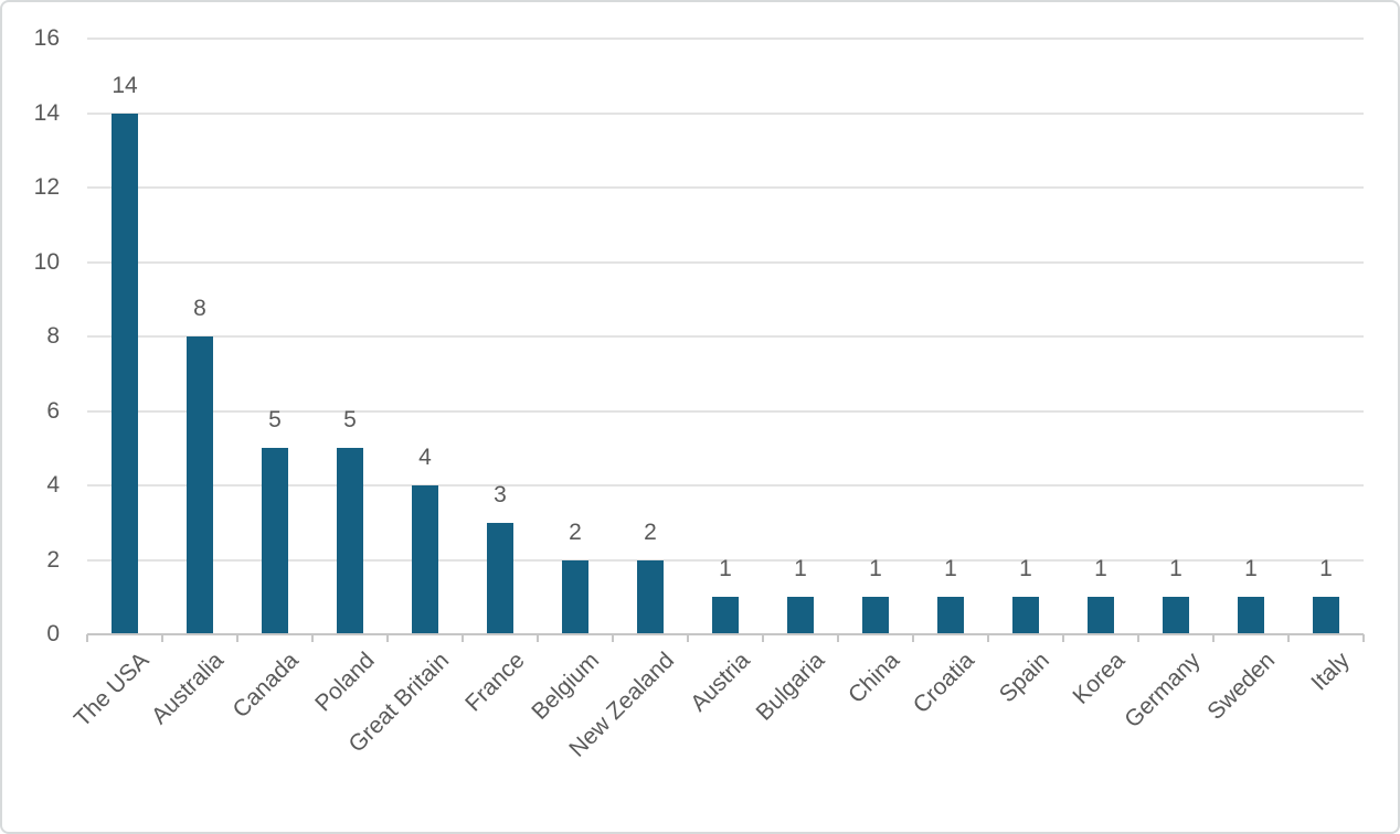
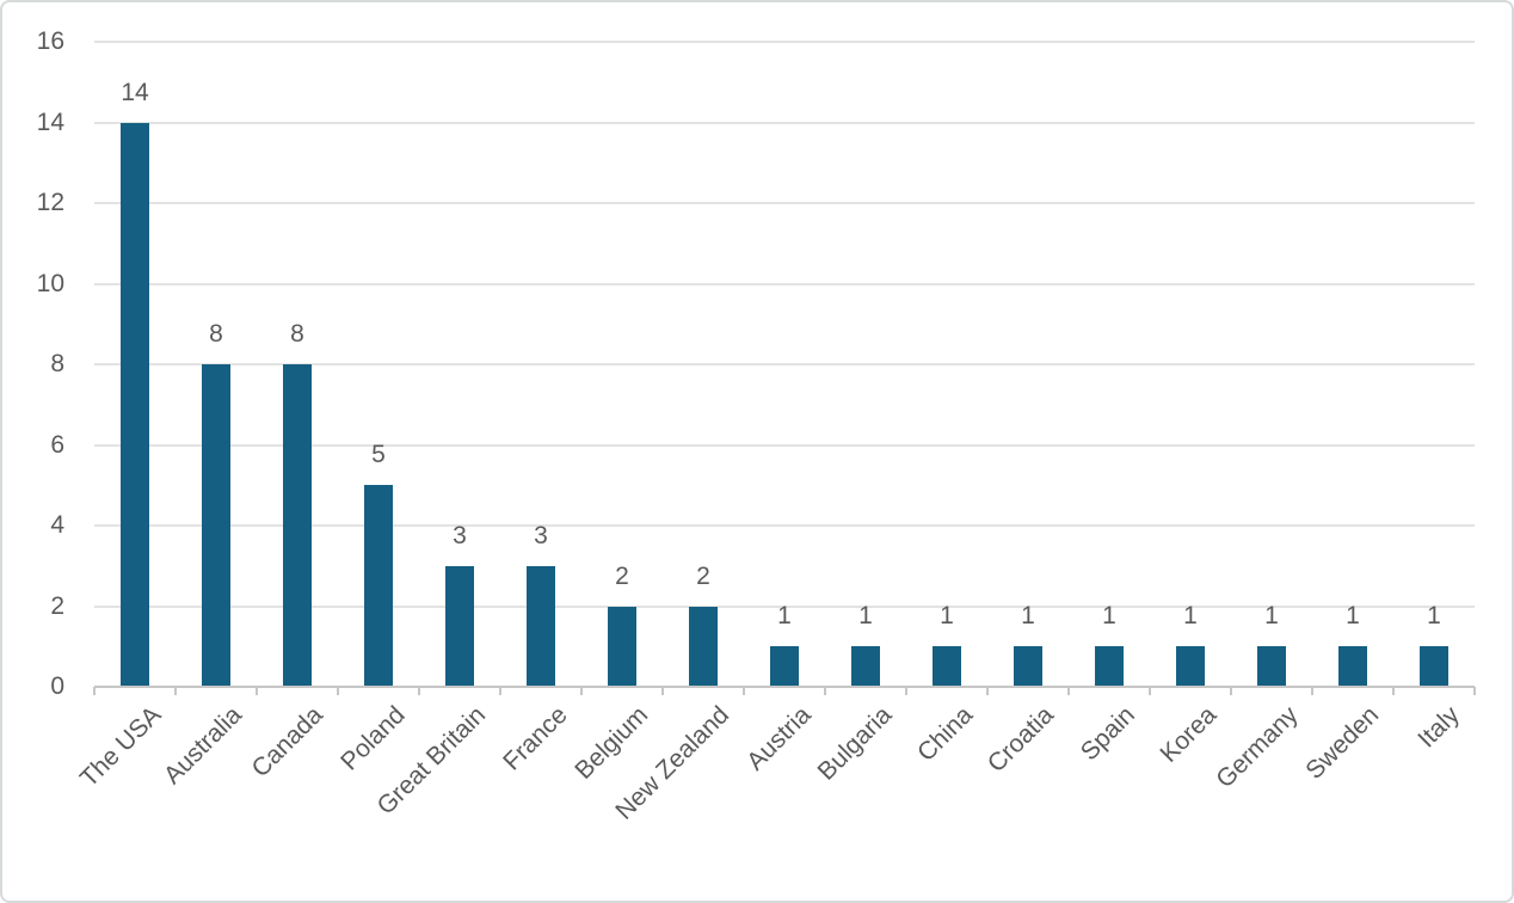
Canada: 5 -> 8
Great Britain: 4 -> 3
